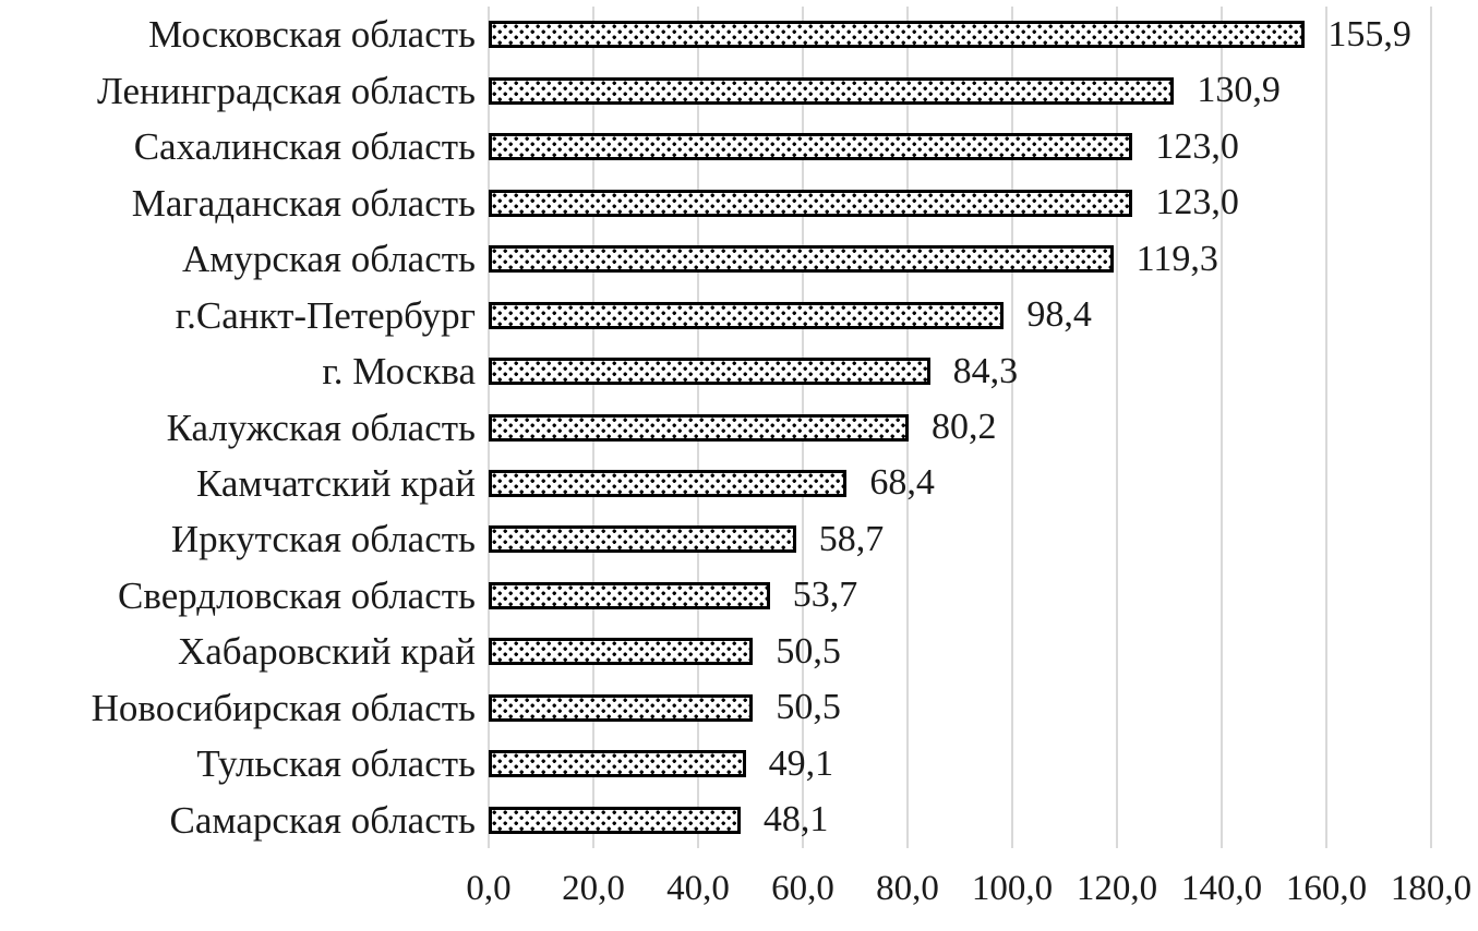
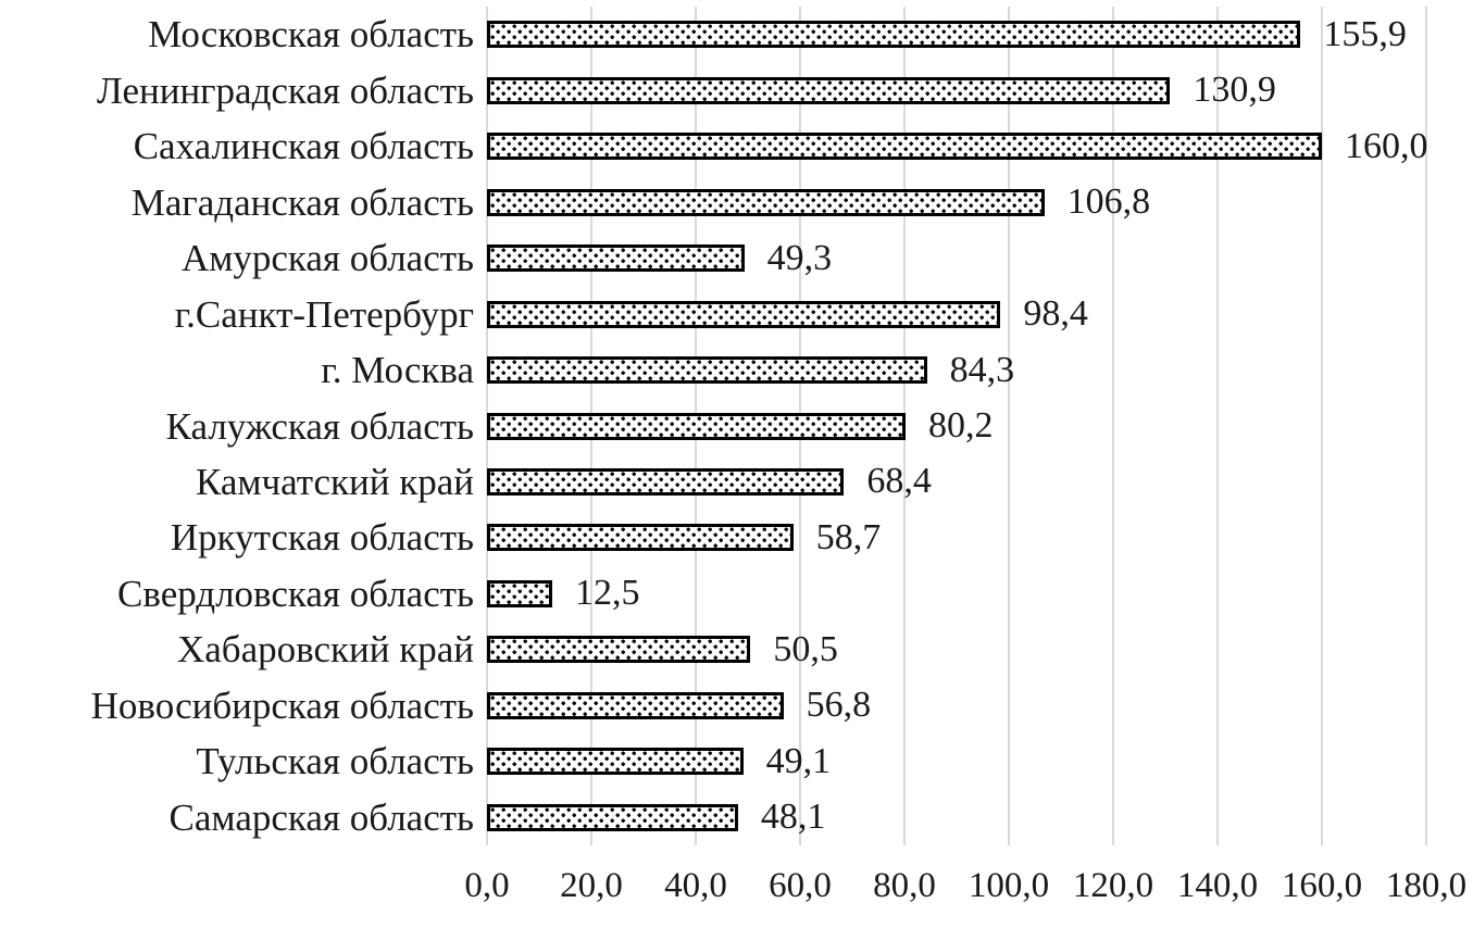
Сахалинская область: 123,0 -> 160,0
Магаданская область: 123,0 -> 106,8
Амурская область: 119,3 -> 49,3
Свердловская область: 53,7 -> 12,5
Новосибирская область: 50,5 -> 56,8
